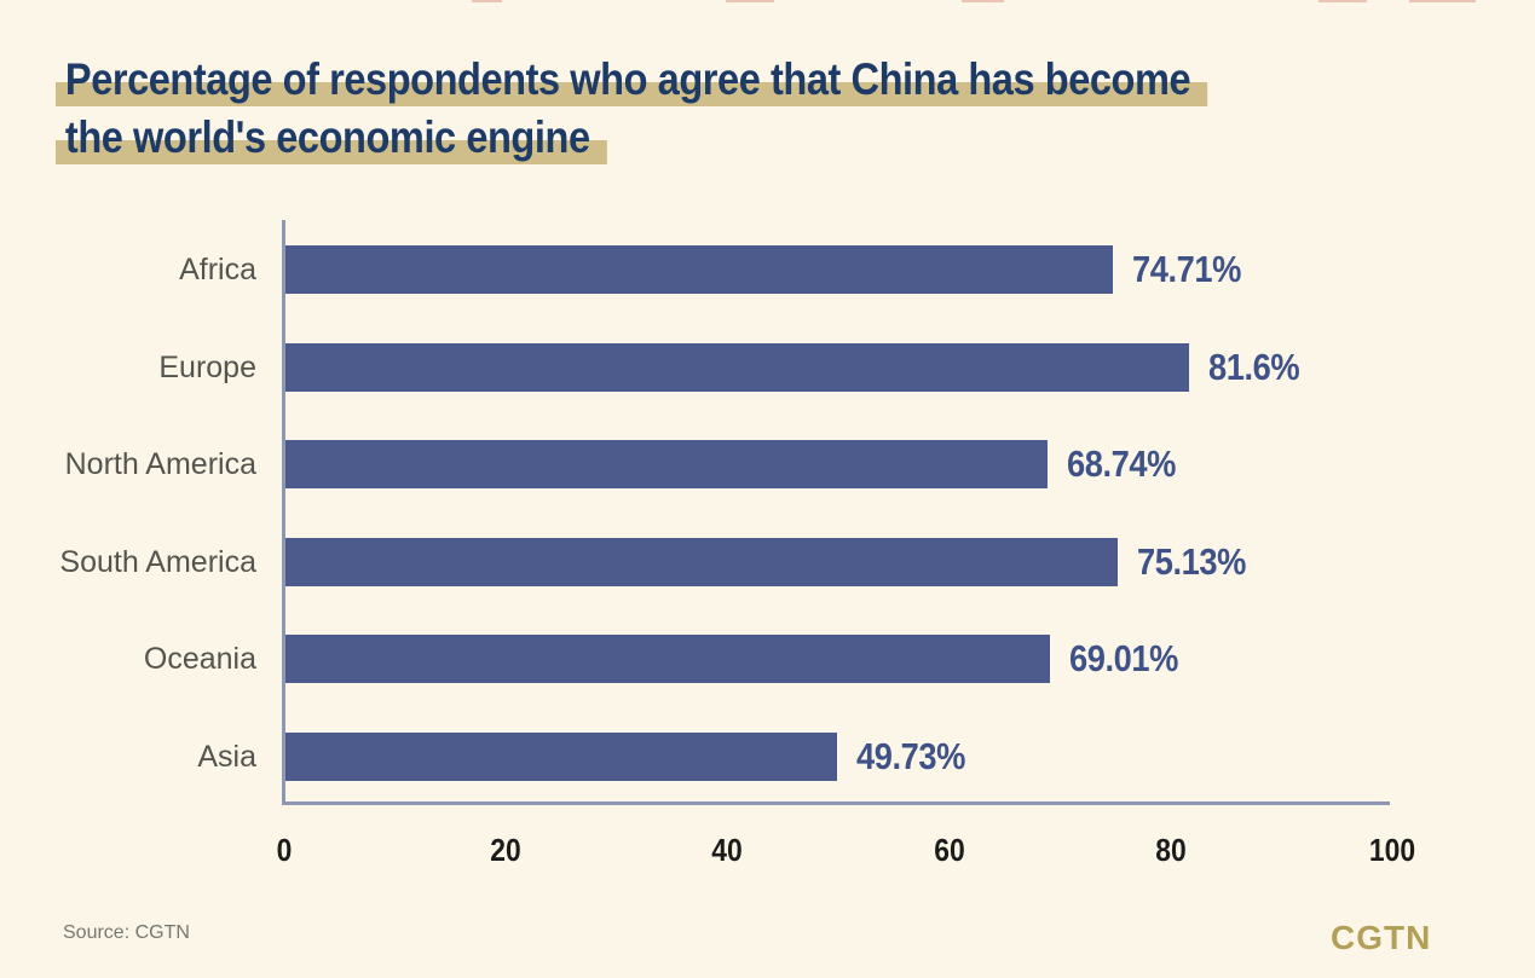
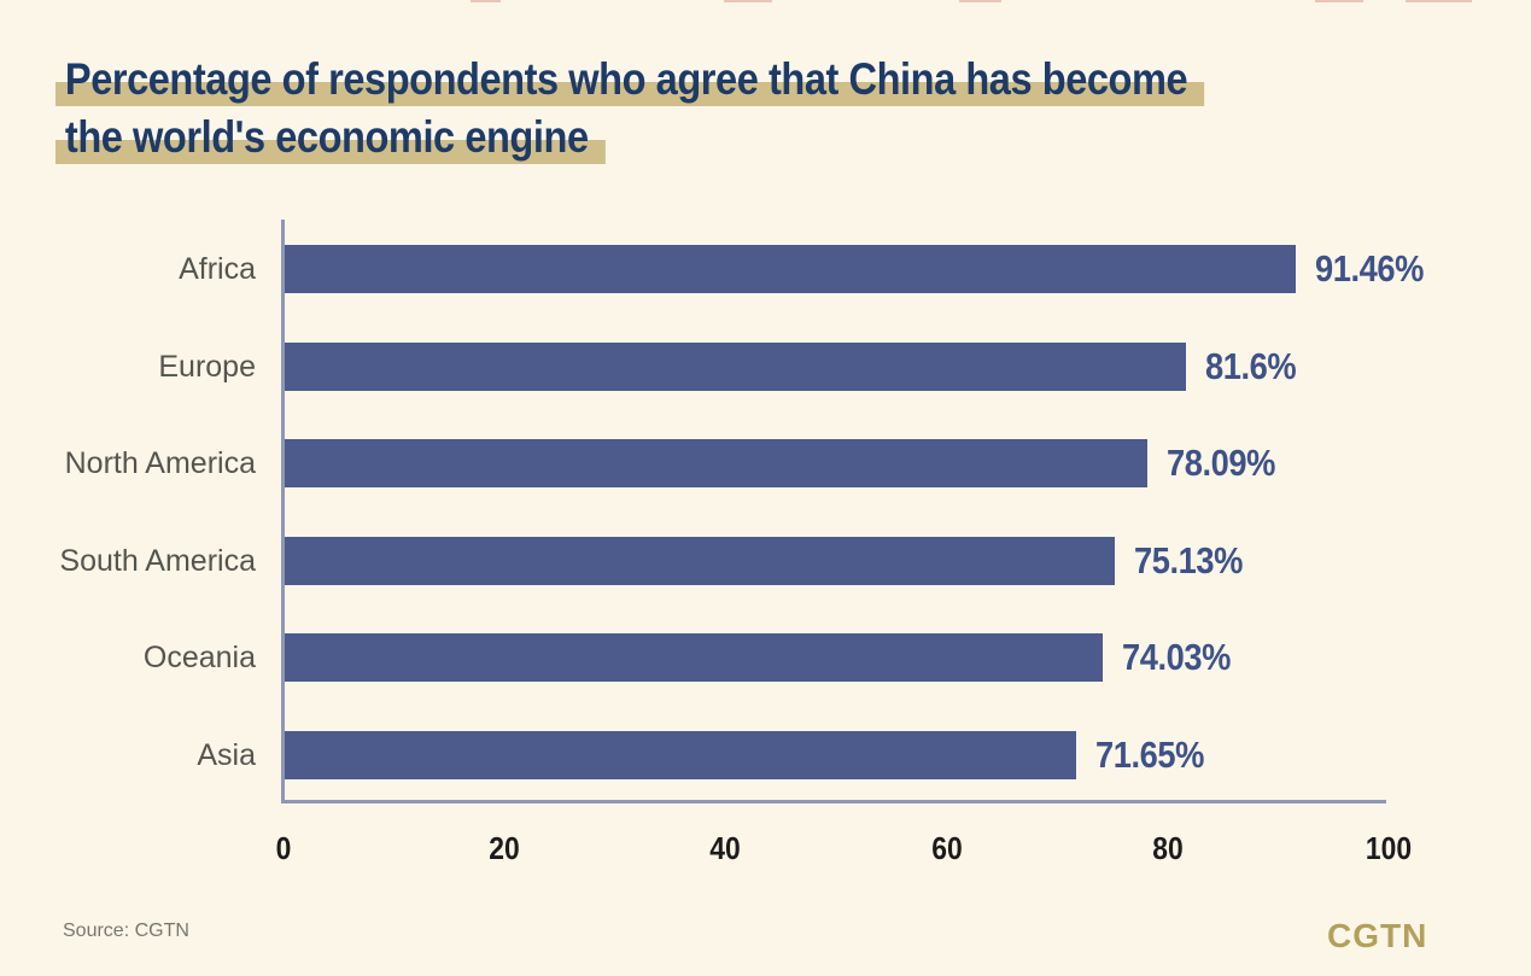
Africa: 74.71% -> 91.46%
North America: 68.74% -> 78.09%
Oceania: 69.01% -> 74.03%
Asia: 49.73% -> 71.65%
